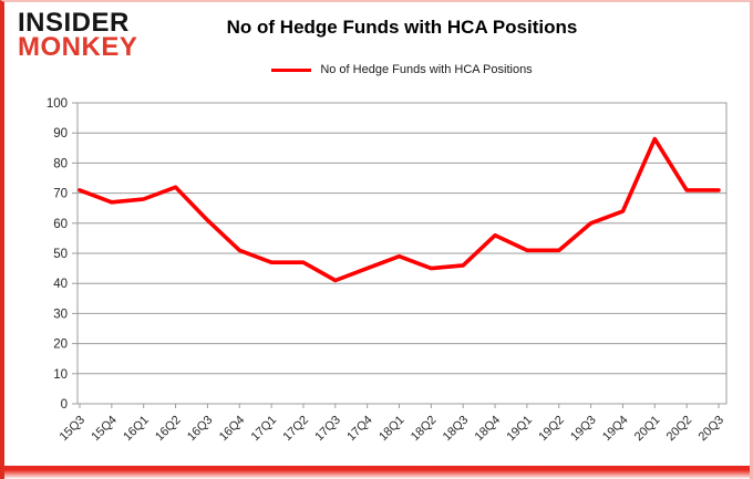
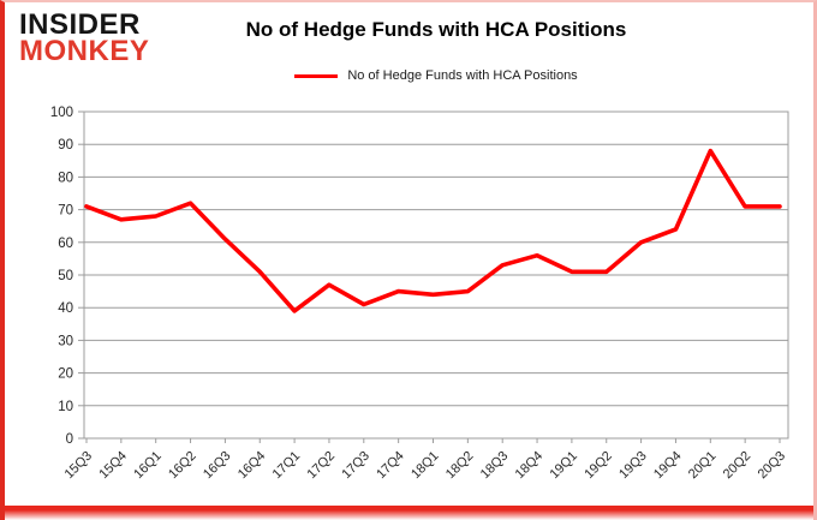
17Q1: 47 -> 39
18Q1: 49 -> 44
18Q3: 46 -> 53
